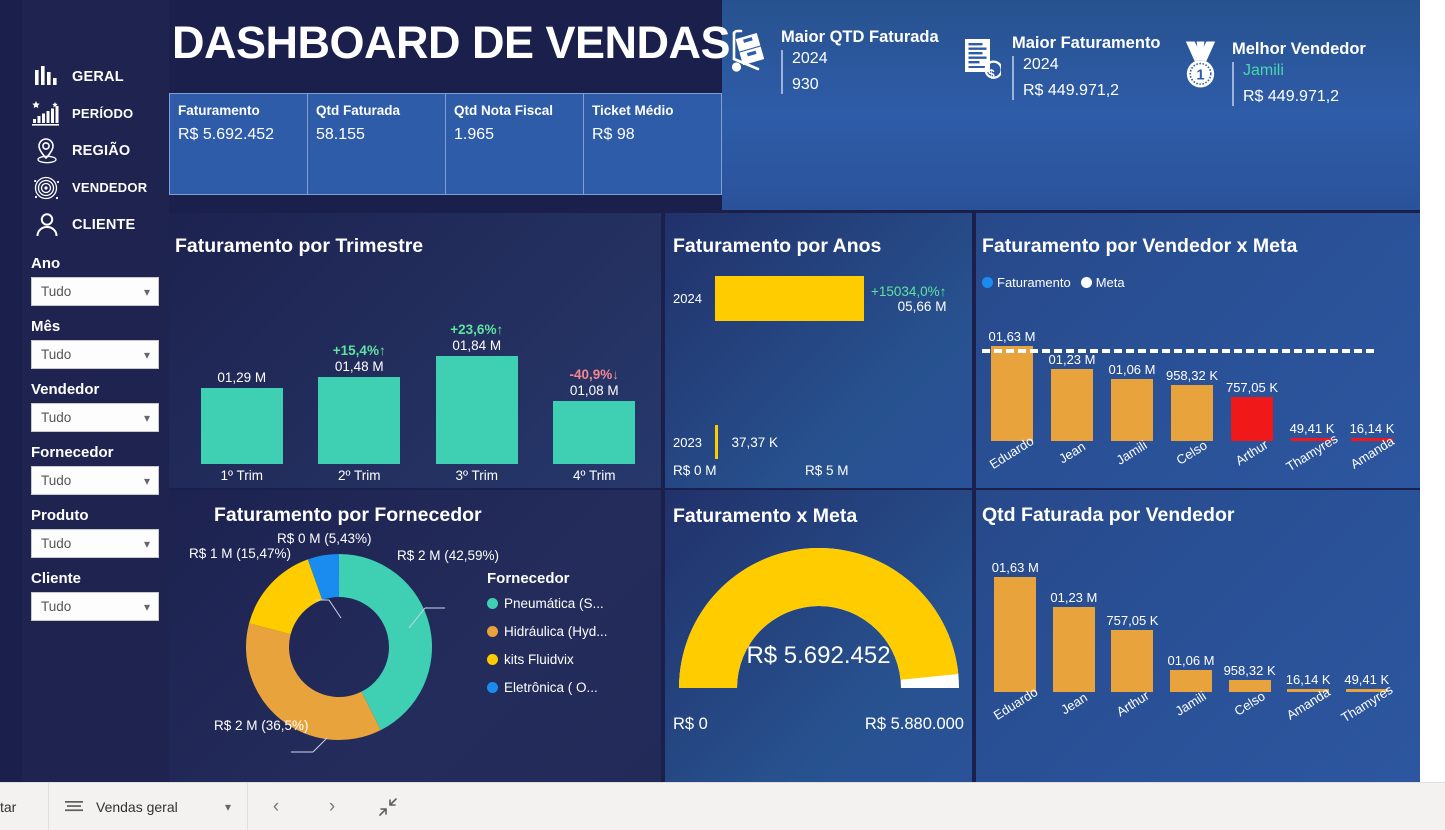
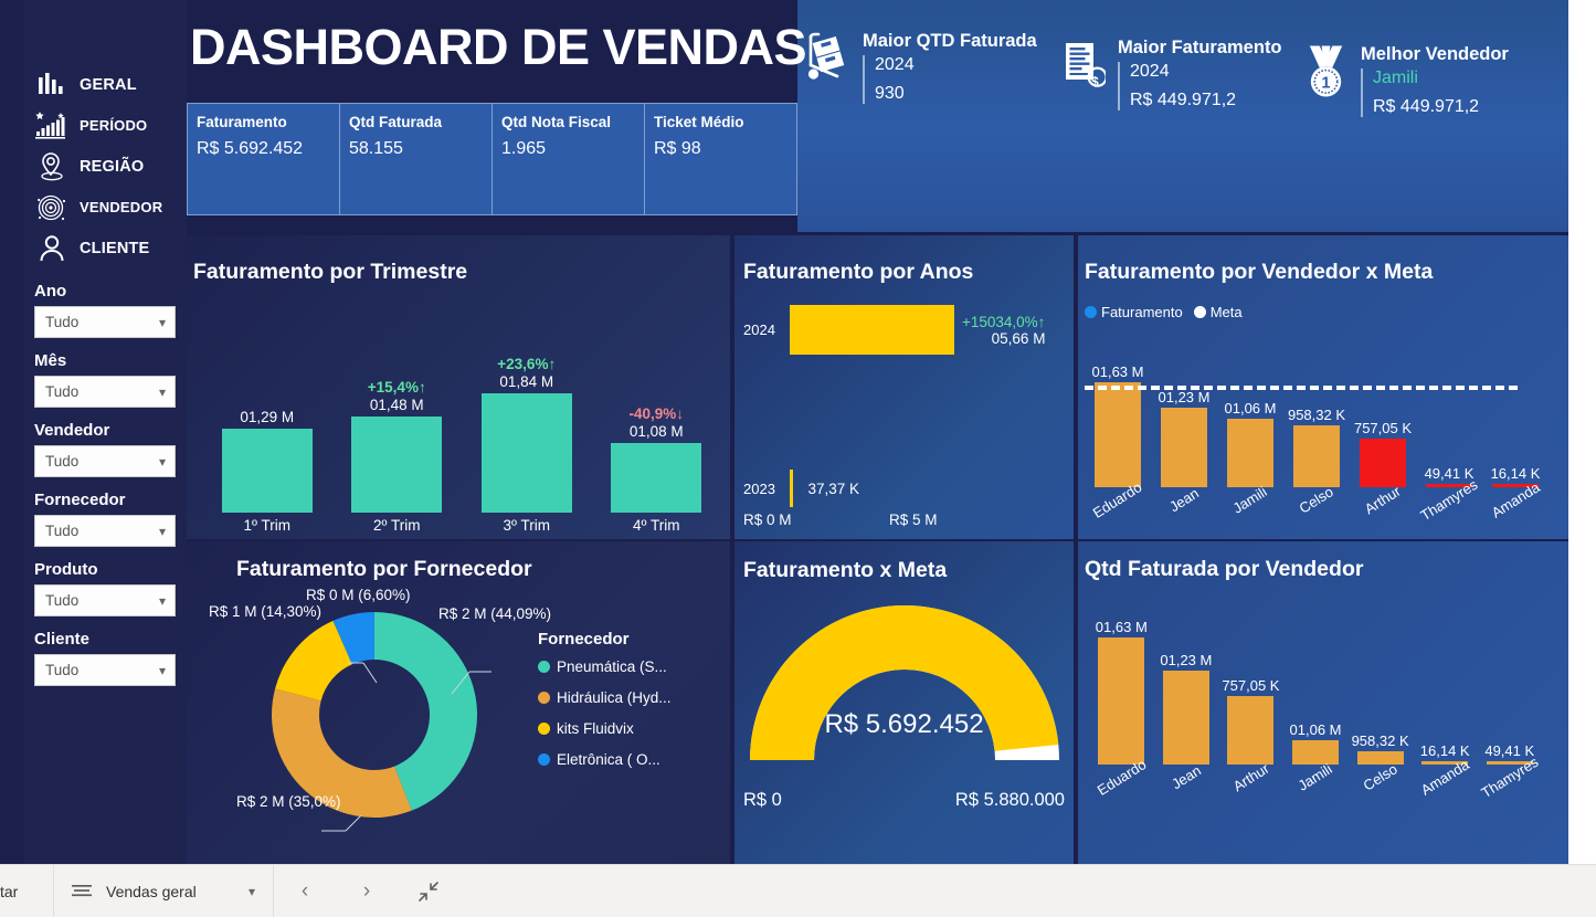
Faturamento por Fornecedor/Pneumática (S...: 42,59% -> 44,09%
Faturamento por Fornecedor/Hidráulica (Hyd...: 36,5% -> 35,0%
Faturamento por Fornecedor/kits Fluidvix: 15,47% -> 14,30%
Faturamento por Fornecedor/Eletrônica ( O...: 5,43% -> 6,60%
